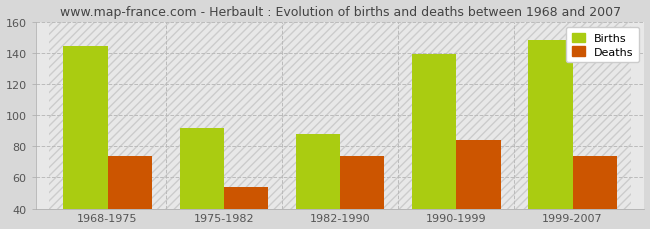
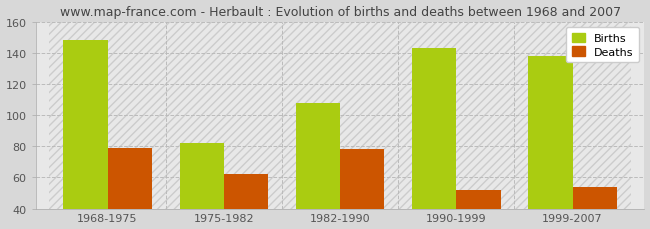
Births/1968-1975: 144 -> 148
Deaths/1968-1975: 74 -> 79
Births/1975-1982: 92 -> 82
Deaths/1975-1982: 54 -> 62
Births/1982-1990: 88 -> 108
Deaths/1982-1990: 74 -> 78
Births/1990-1999: 139 -> 143
Deaths/1990-1999: 84 -> 52
Births/1999-2007: 148 -> 138
Deaths/1999-2007: 74 -> 54
